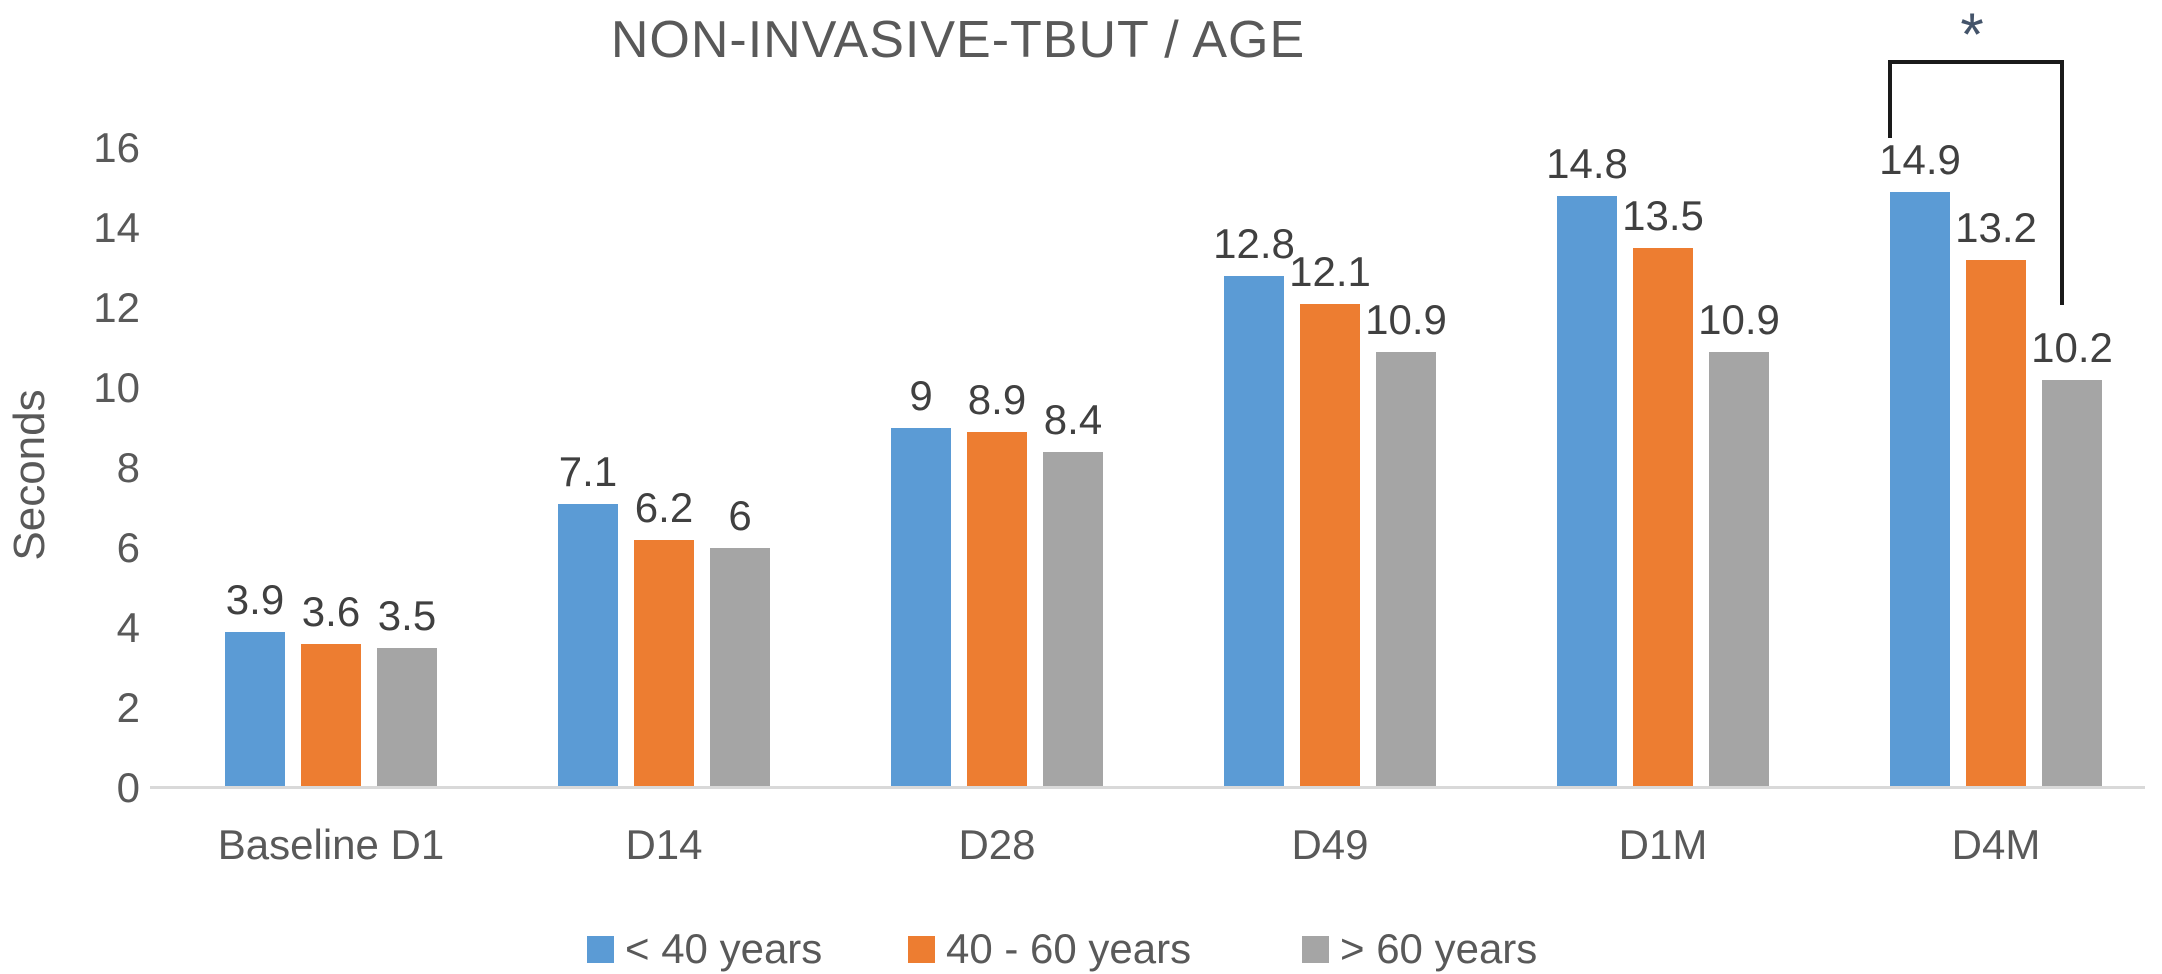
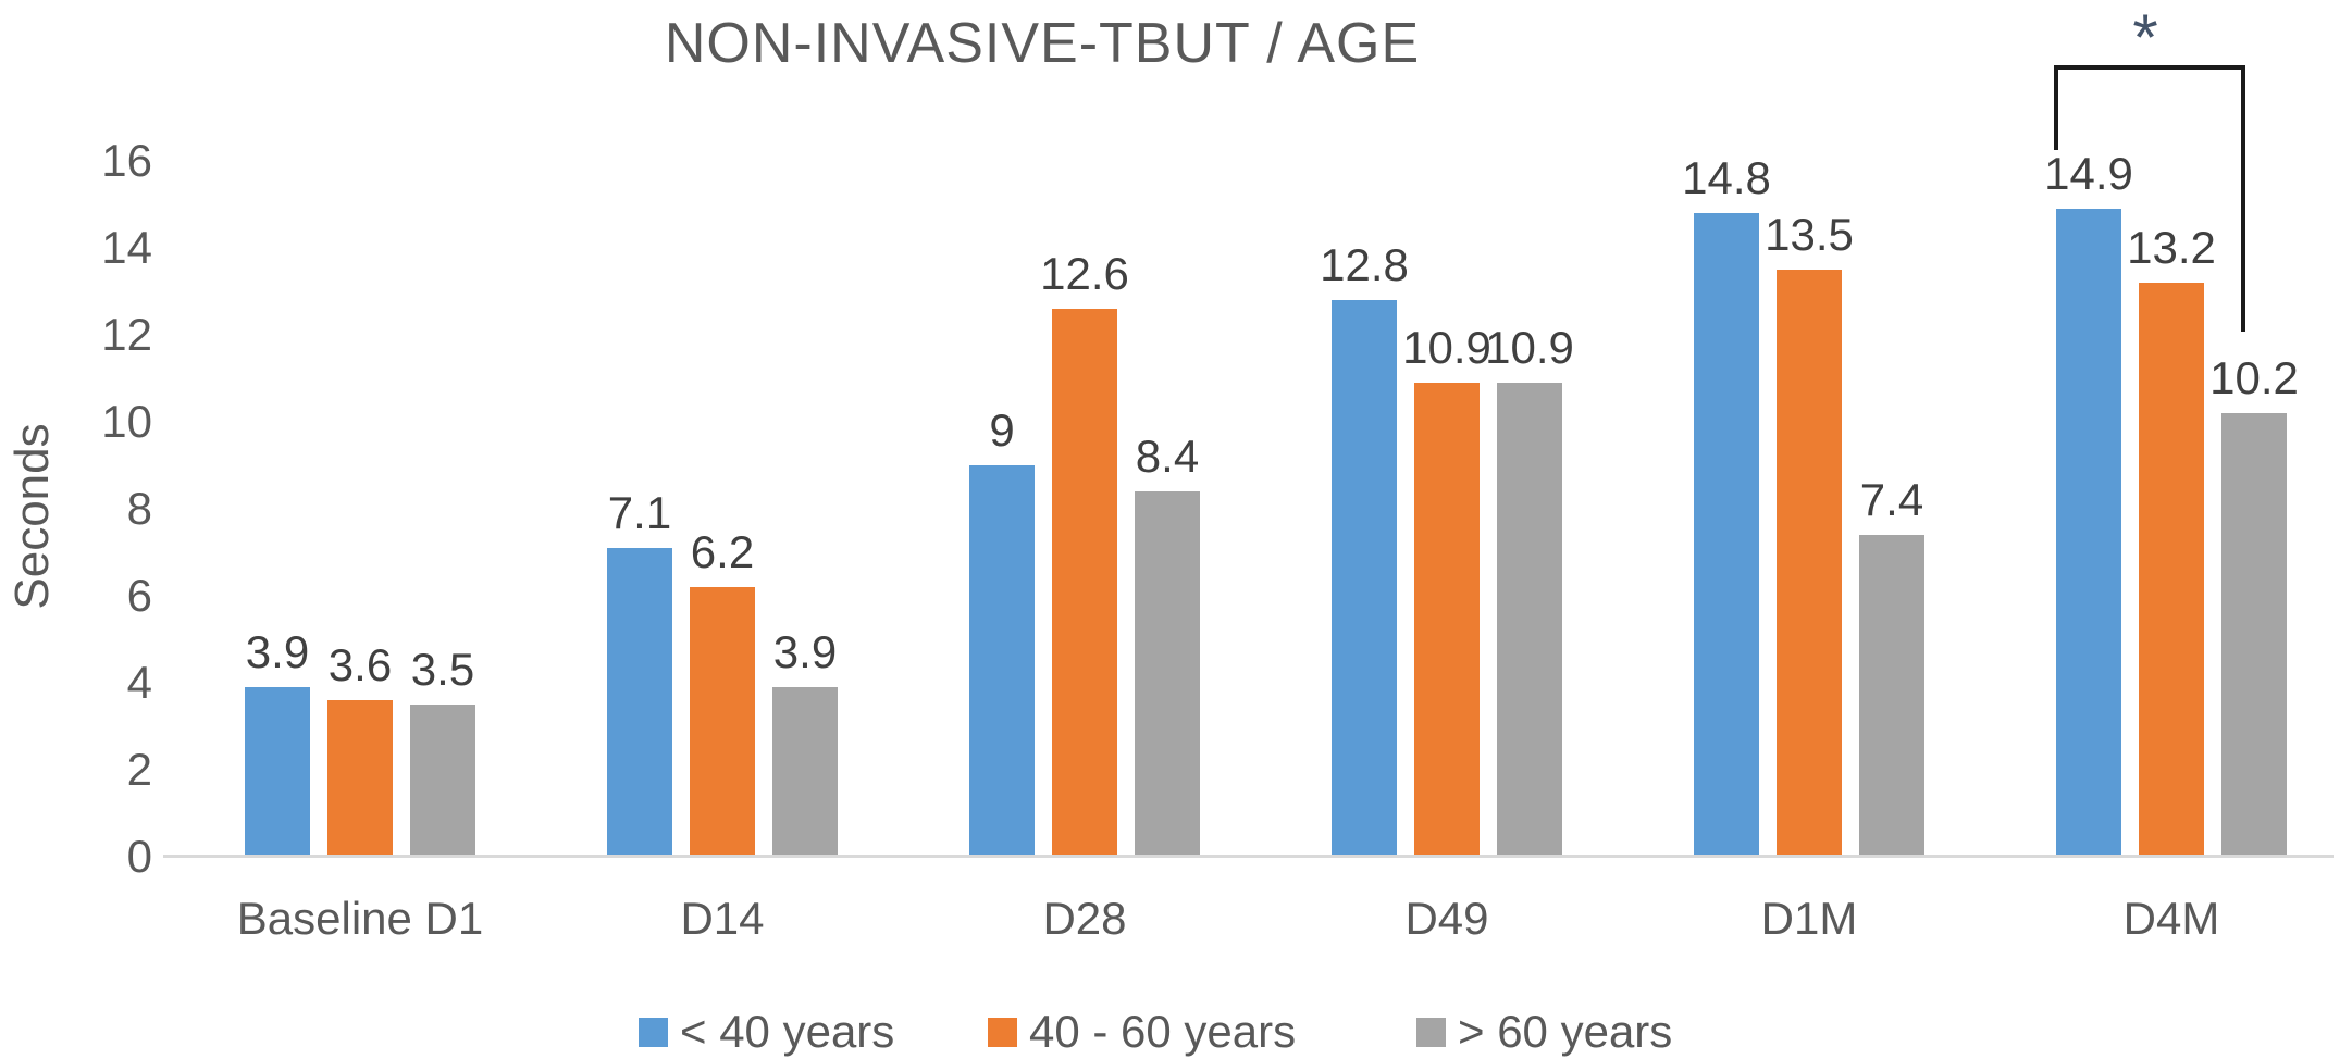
> 60 years/D14: 6 -> 3.9
40 - 60 years/D28: 8.9 -> 12.6
40 - 60 years/D49: 12.1 -> 10.9
> 60 years/D1M: 10.9 -> 7.4
